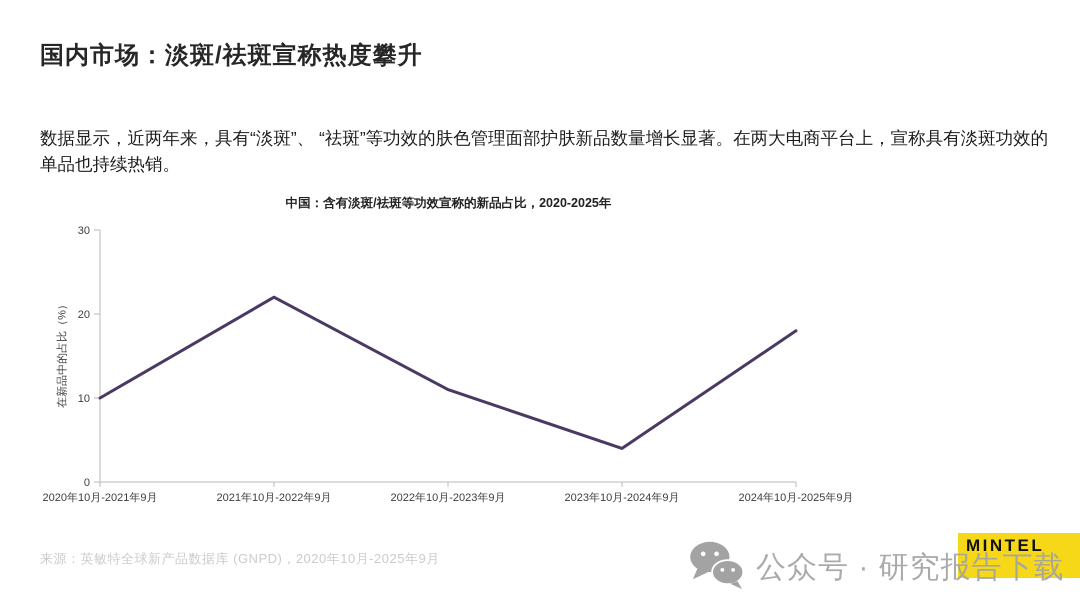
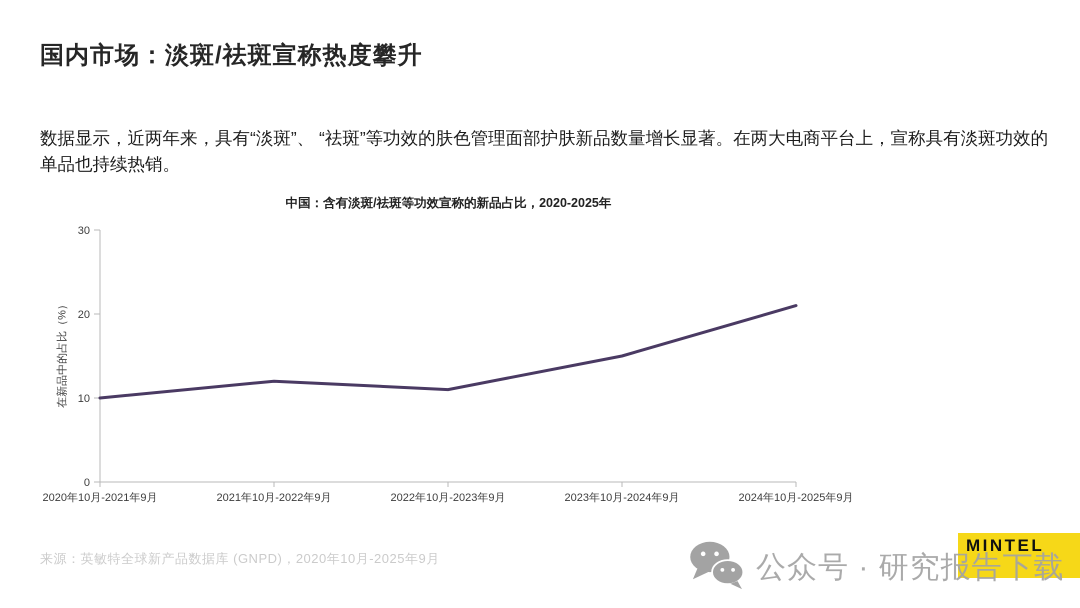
2021年10月-2022年9月: 22 -> 12
2023年10月-2024年9月: 4 -> 15
2024年10月-2025年9月: 18 -> 21
